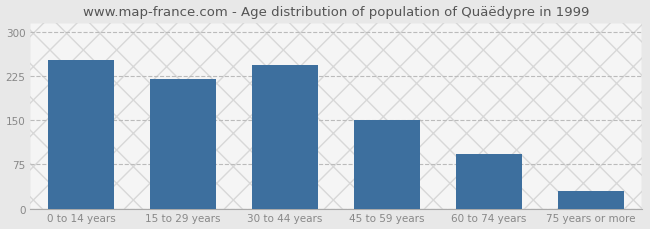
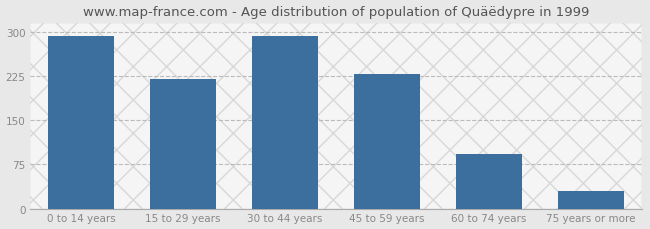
0 to 14 years: 252 -> 293
30 to 44 years: 244 -> 292
45 to 59 years: 150 -> 228
